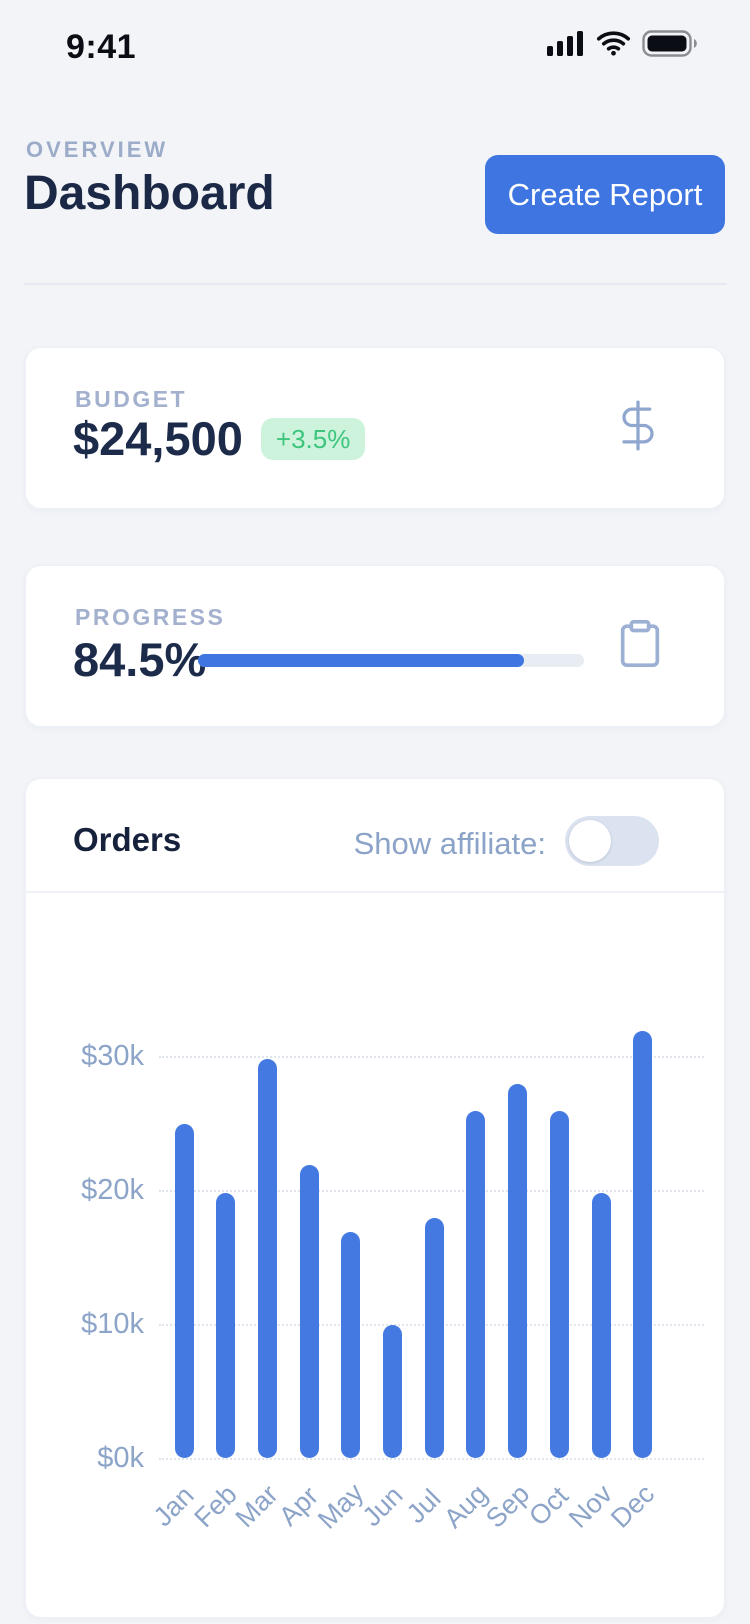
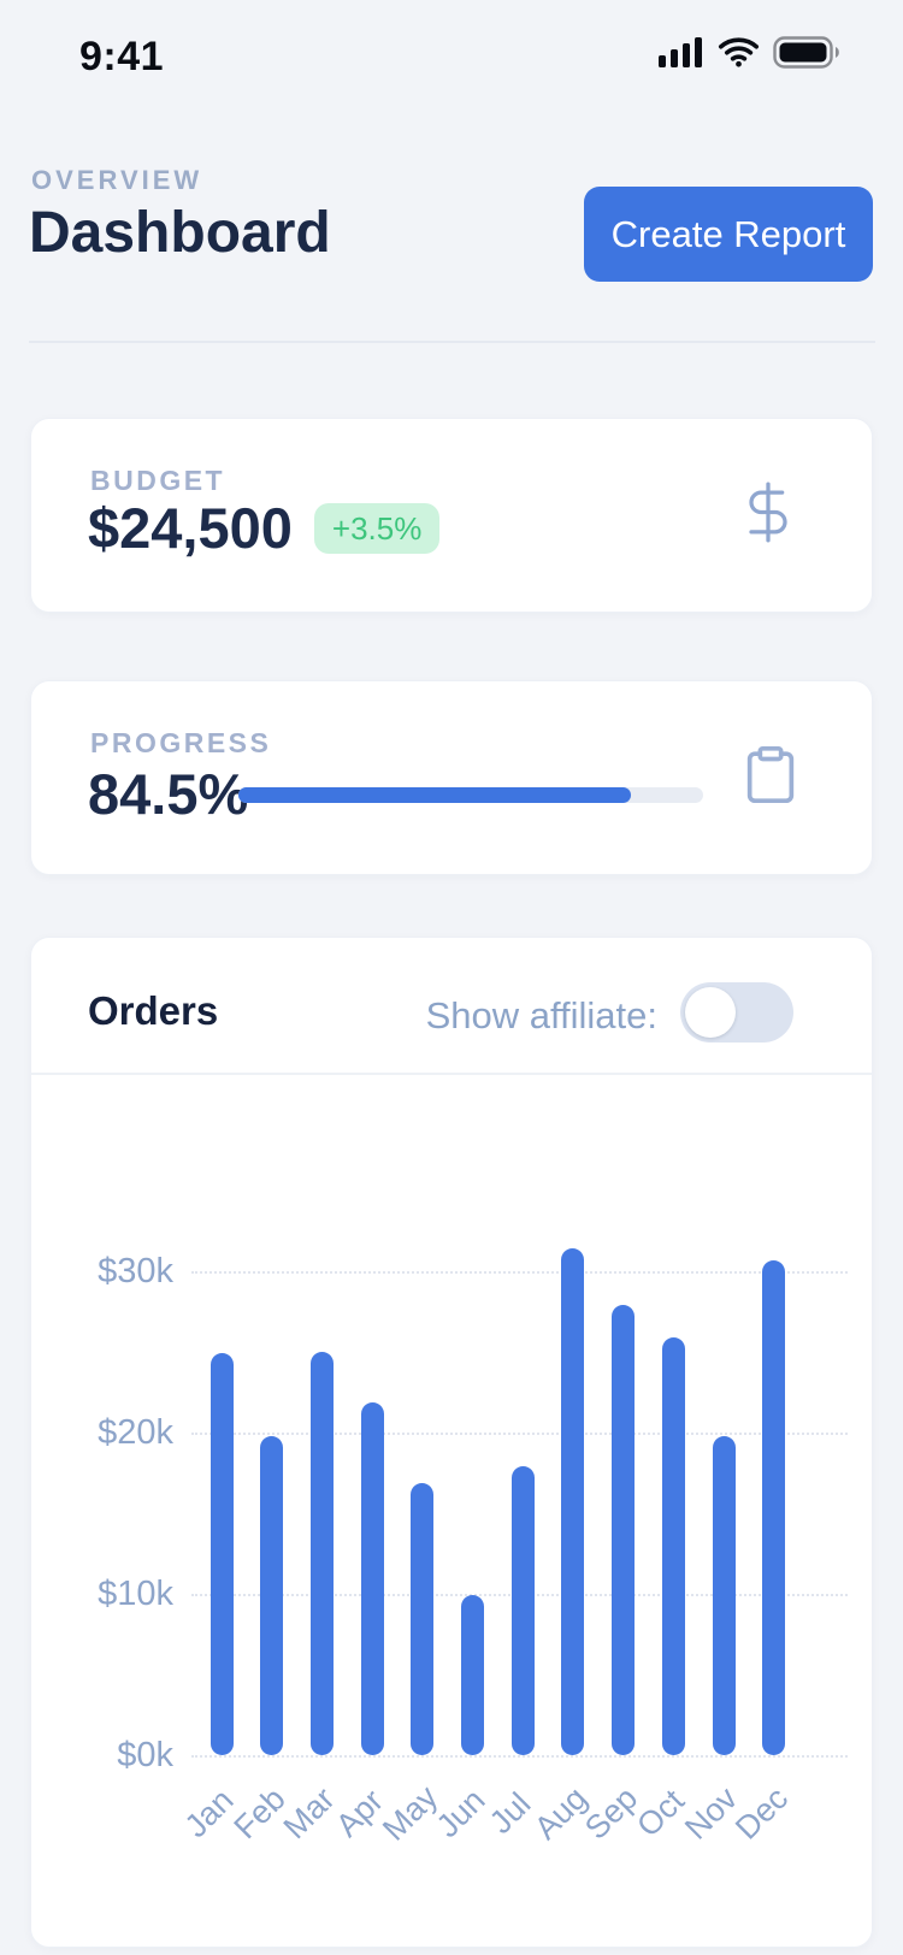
Mar: $29.8k -> $25.0k
Aug: $25.9k -> $31.4k
Dec: $31.9k -> $30.7k
